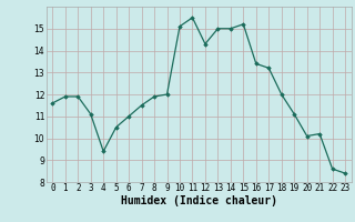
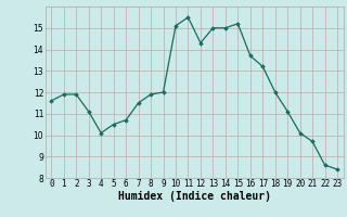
4: 9.4 -> 10.1
6: 11.0 -> 10.7
16: 13.4 -> 13.7
21: 10.2 -> 9.7
